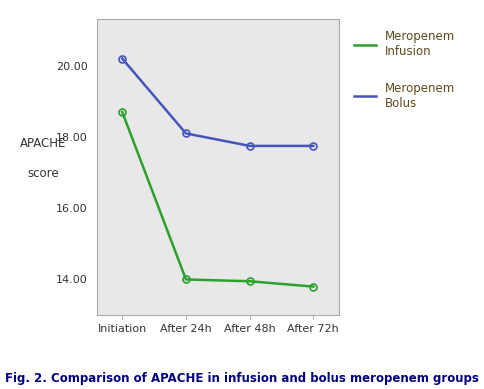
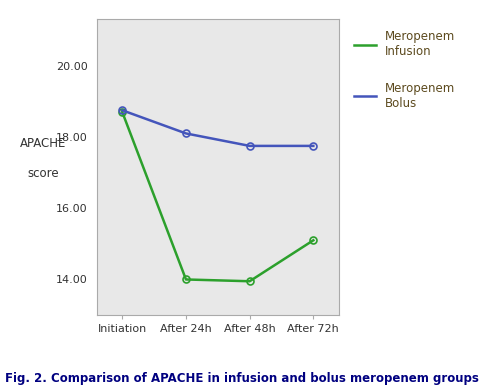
Meropenem Bolus/Initiation: 20.20 -> 18.75
Meropenem Infusion/After 72h: 13.80 -> 15.10
